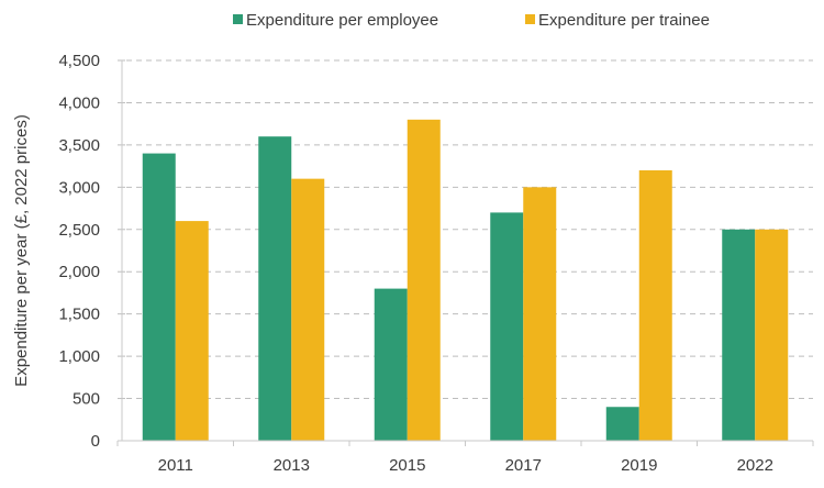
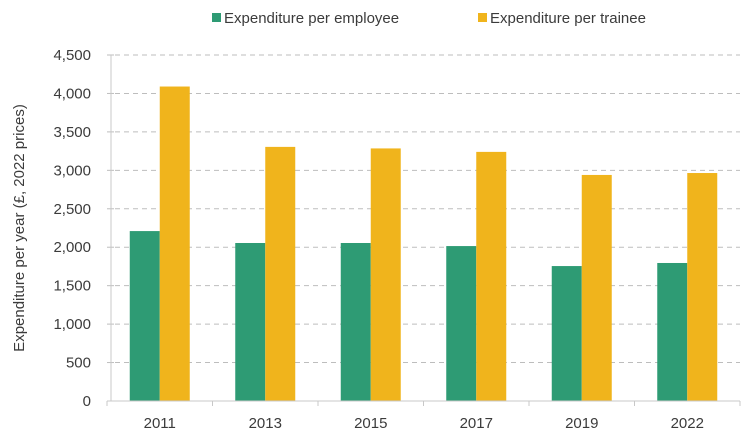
Expenditure per employee/2011: 3400 -> 2200
Expenditure per trainee/2011: 2600 -> 4100
Expenditure per employee/2013: 3600 -> 2100
Expenditure per trainee/2013: 3100 -> 3300
Expenditure per employee/2015: 1800 -> 2100
Expenditure per trainee/2015: 3800 -> 3300
Expenditure per employee/2017: 2700 -> 2000
Expenditure per trainee/2017: 3000 -> 3200
Expenditure per employee/2019: 400 -> 1800
Expenditure per trainee/2019: 3200 -> 2900
Expenditure per employee/2022: 2500 -> 1800
Expenditure per trainee/2022: 2500 -> 3000
